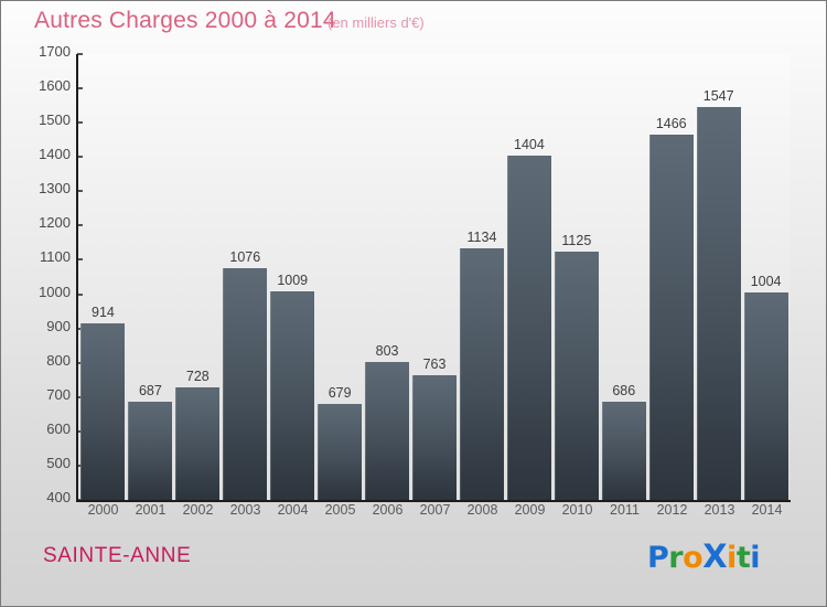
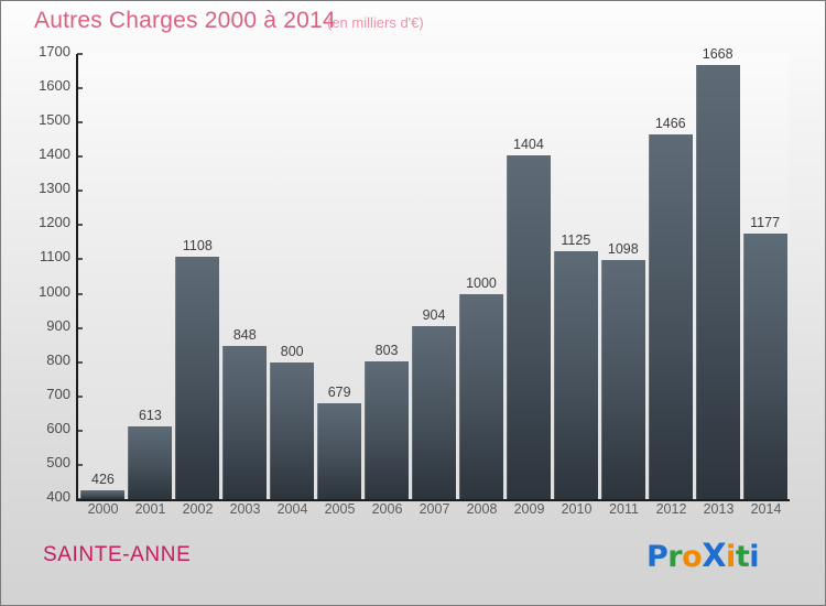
2000: 914 -> 426
2001: 687 -> 613
2002: 728 -> 1108
2003: 1076 -> 848
2004: 1009 -> 800
2007: 763 -> 904
2008: 1134 -> 1000
2011: 686 -> 1098
2013: 1547 -> 1668
2014: 1004 -> 1177
